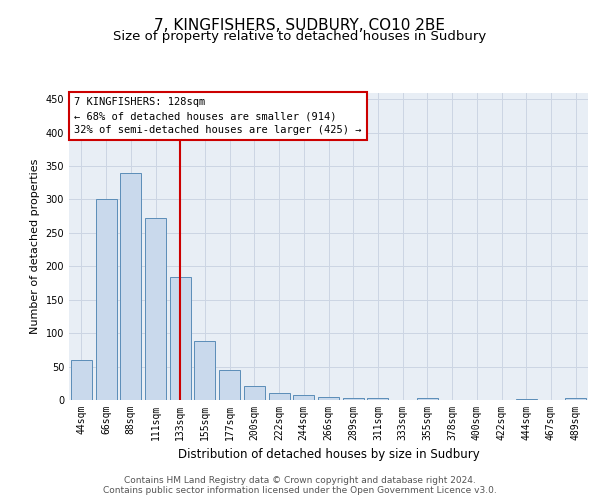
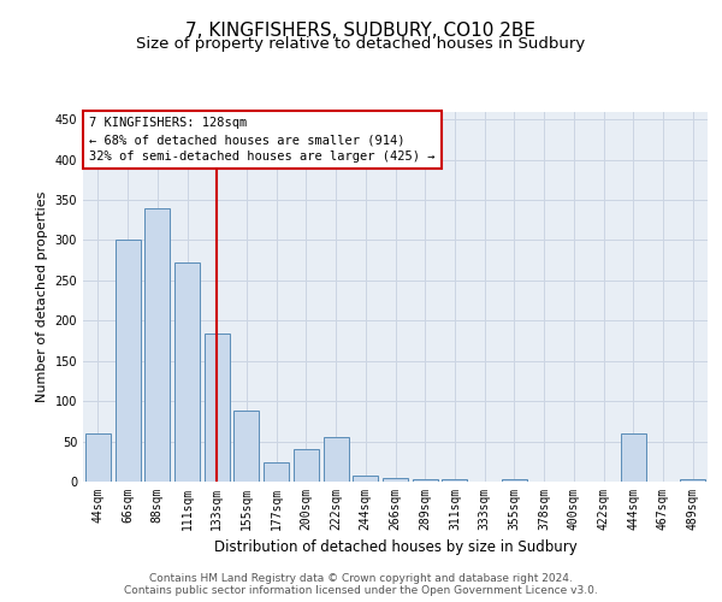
177sqm: 45 -> 24
200sqm: 21 -> 40
222sqm: 10 -> 56
444sqm: 2 -> 60
